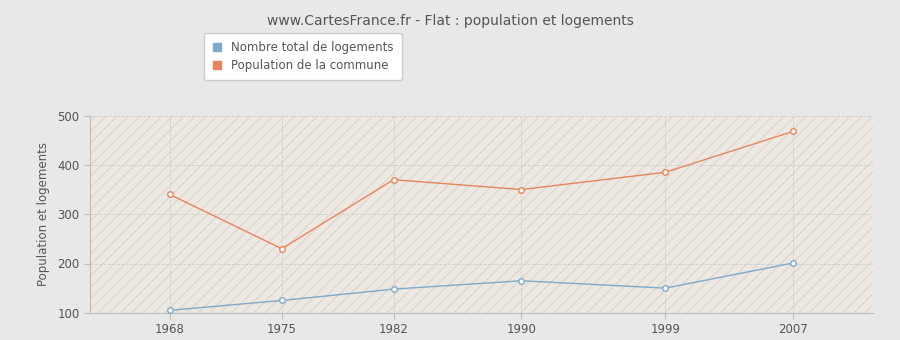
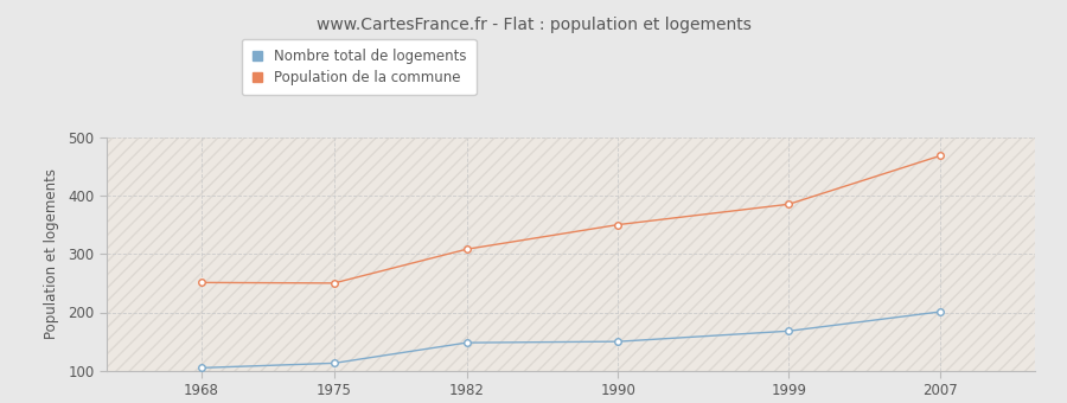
Population de la commune/1968: 340 -> 251
Nombre total de logements/1975: 125 -> 113
Population de la commune/1975: 230 -> 250
Population de la commune/1982: 370 -> 308
Nombre total de logements/1990: 165 -> 150
Nombre total de logements/1999: 150 -> 168
